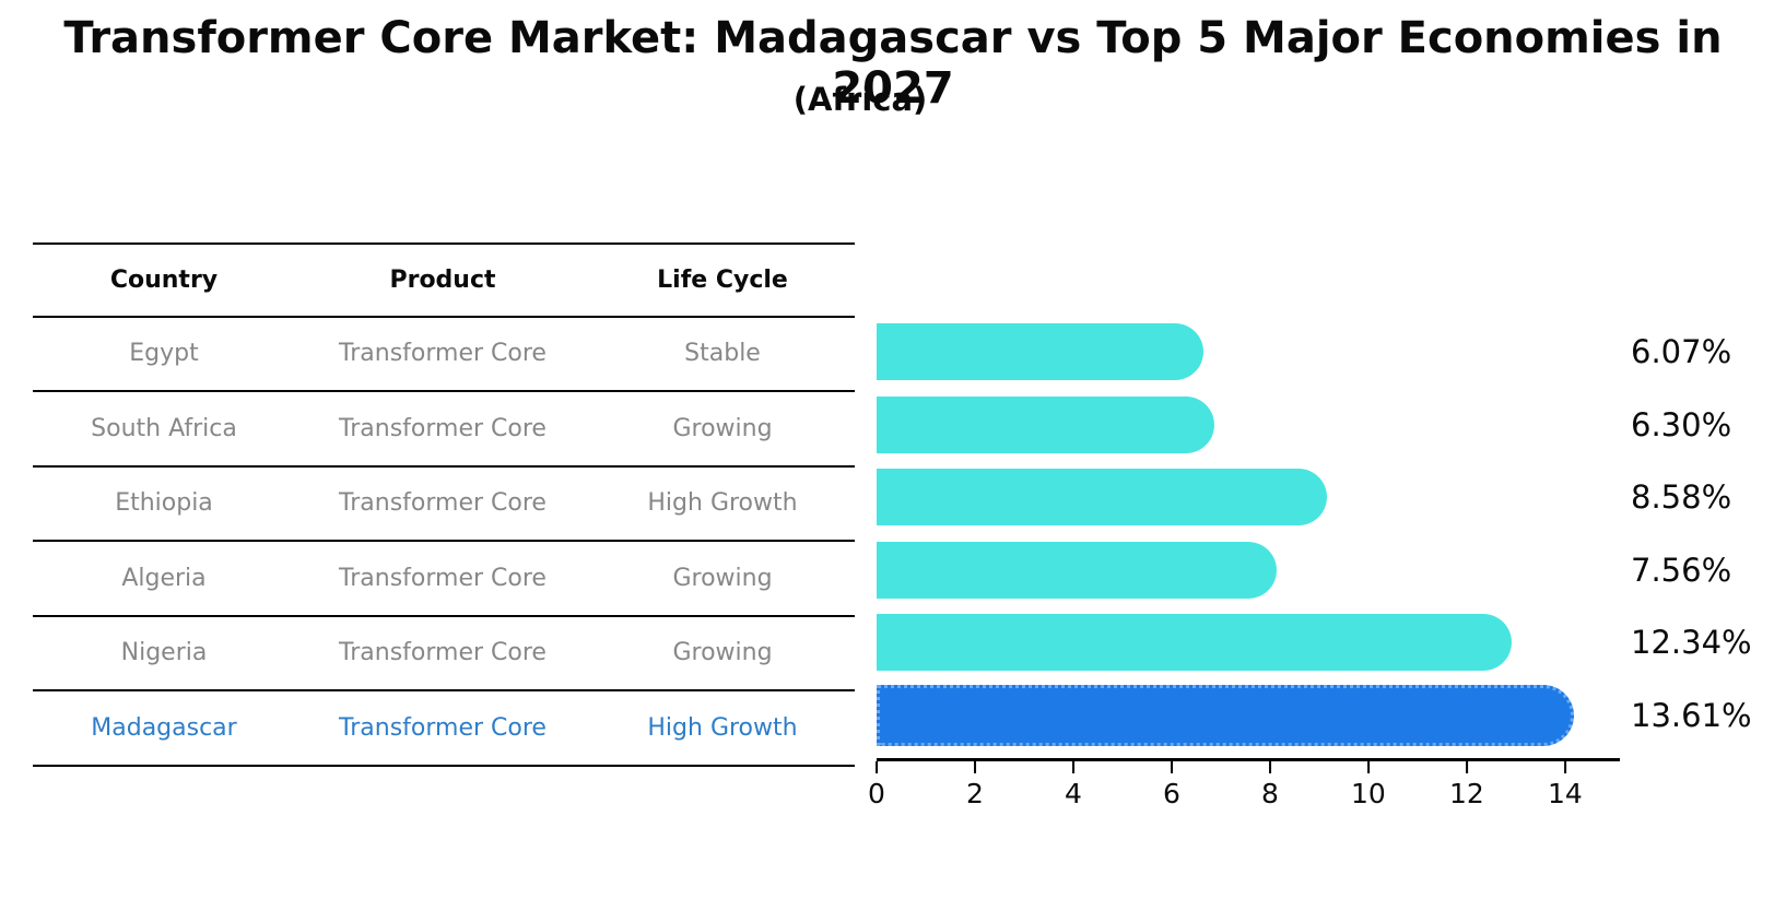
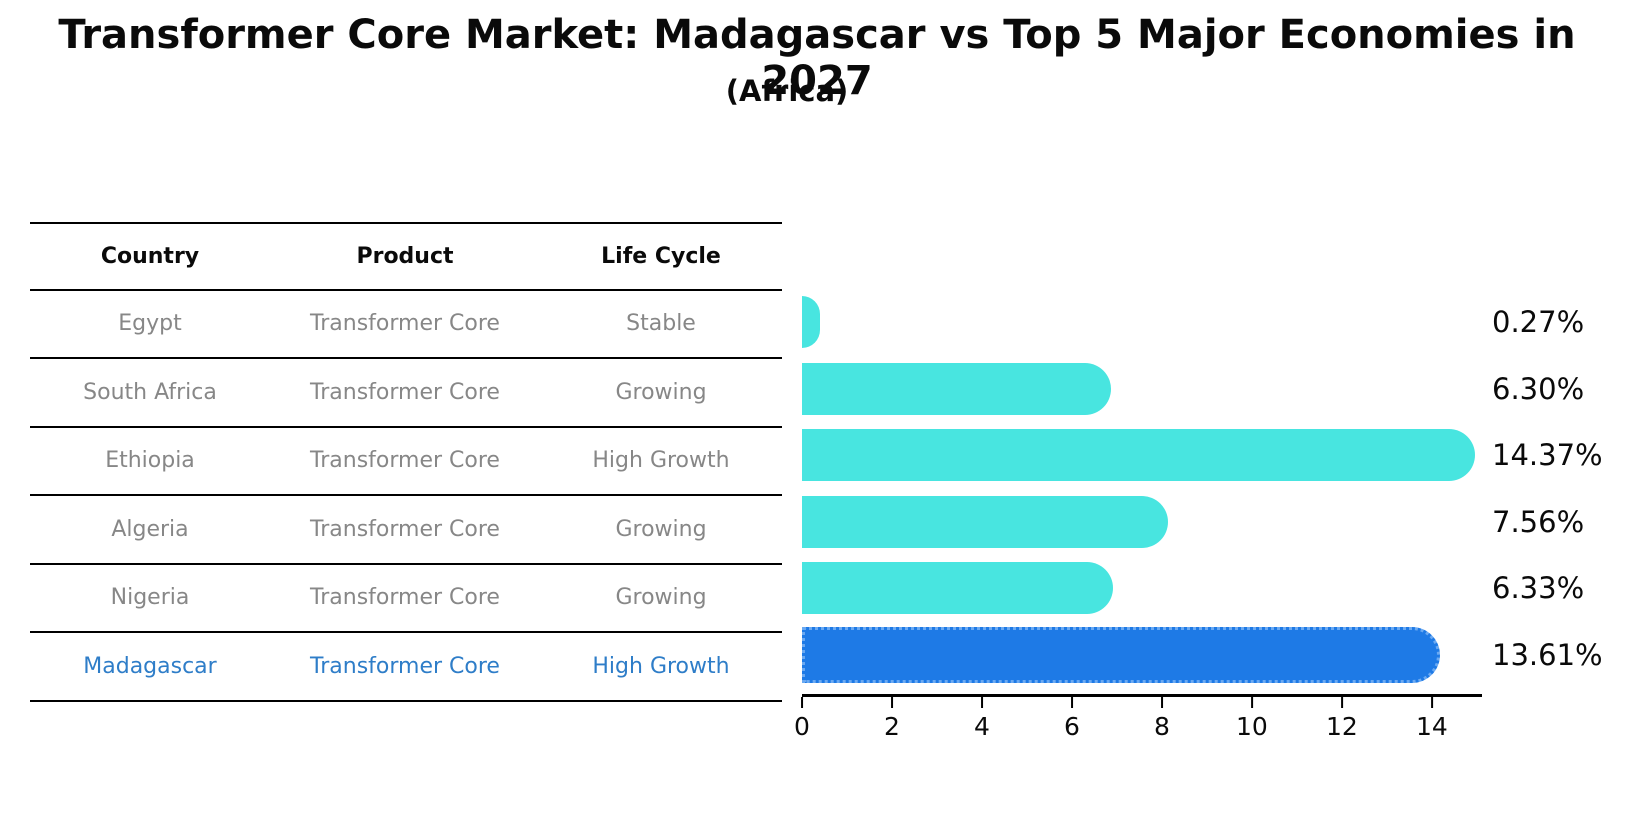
Egypt: 6.07% -> 0.27%
Ethiopia: 8.58% -> 14.37%
Nigeria: 12.34% -> 6.33%
